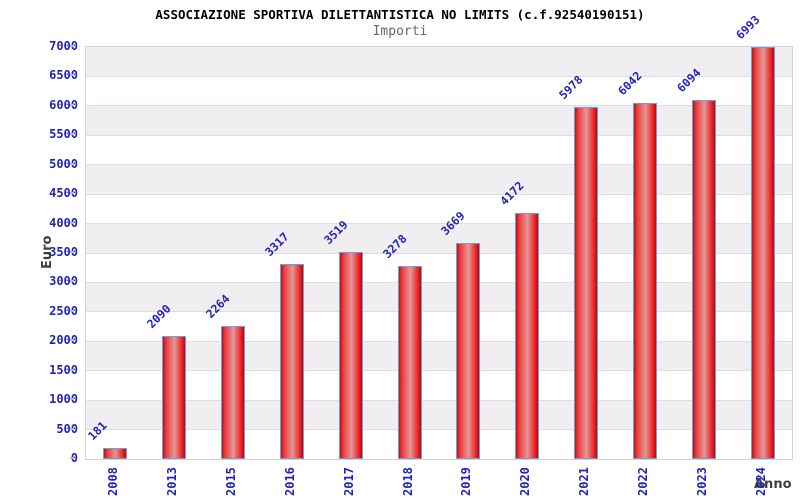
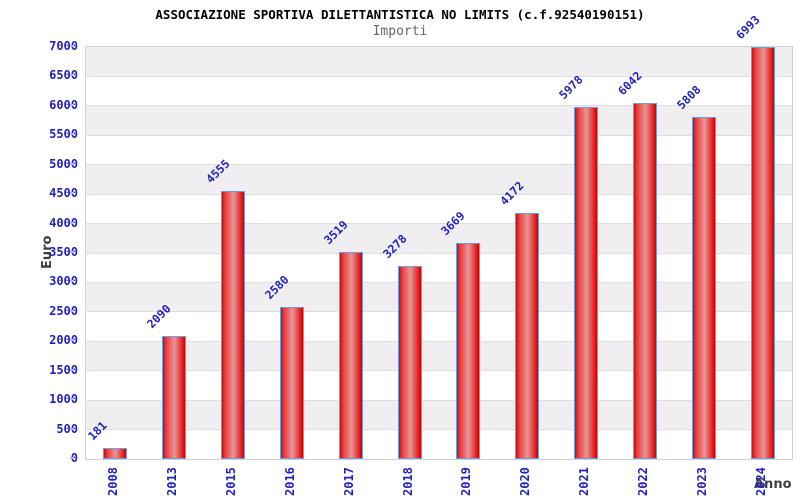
2015: 2264 -> 4555
2016: 3317 -> 2580
2023: 6094 -> 5808
